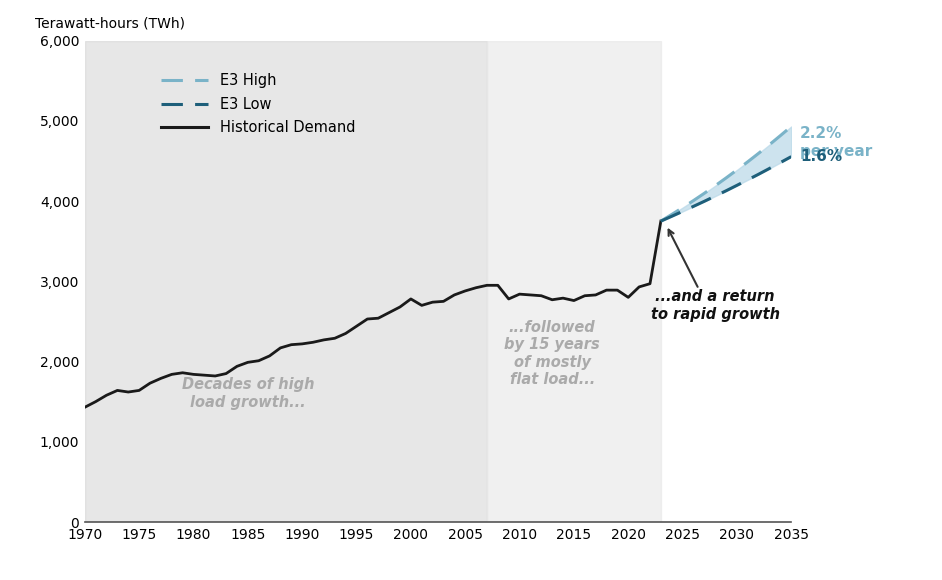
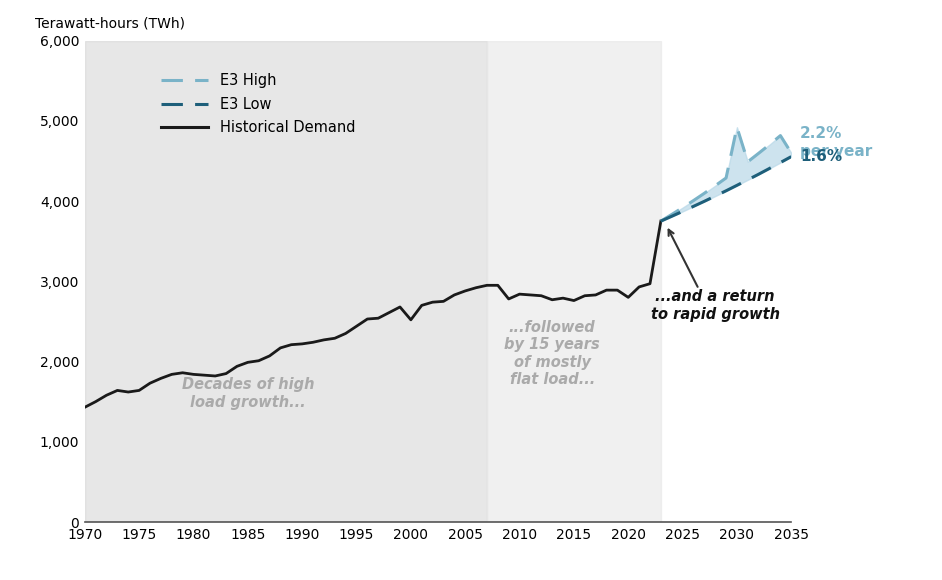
Historical Demand/2000: 2,780 -> 2,520
E3 High/2030: 4,390 -> 4,920
E3 High/2035: 4,930 -> 4,600
